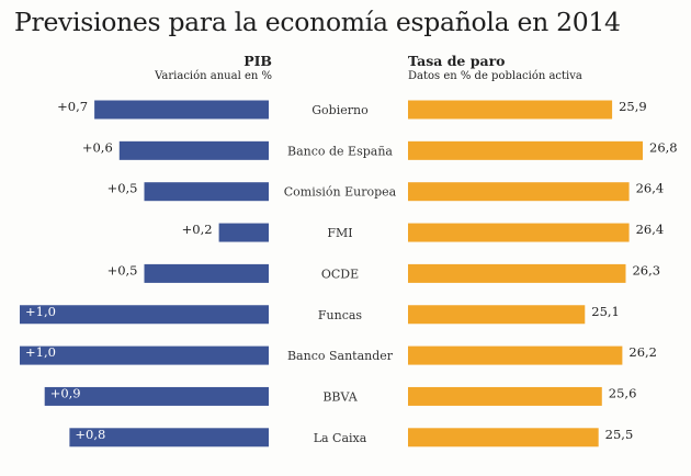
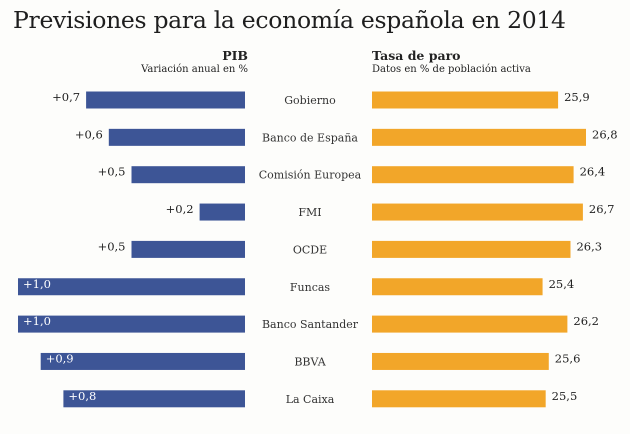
Tasa de paro/FMI: 26,4 -> 26,7
Tasa de paro/Funcas: 25,1 -> 25,4
